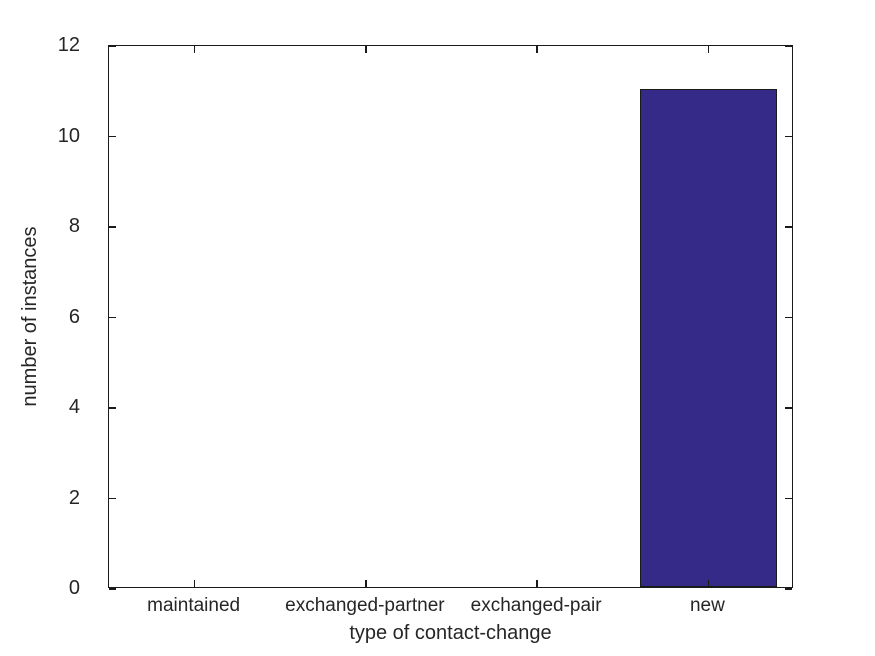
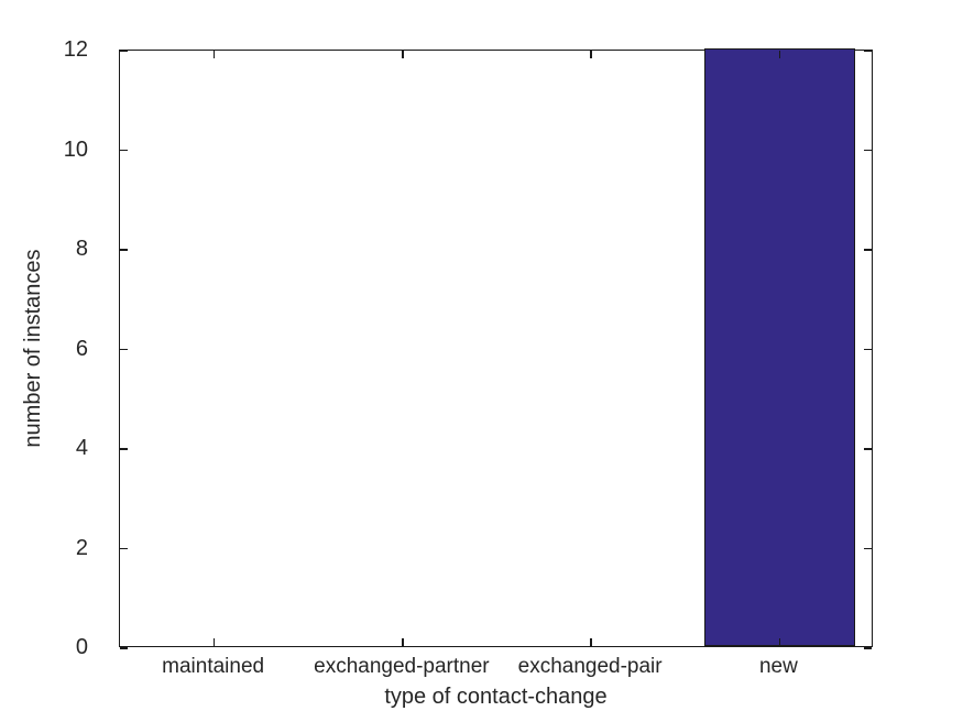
new: 11 -> 12
